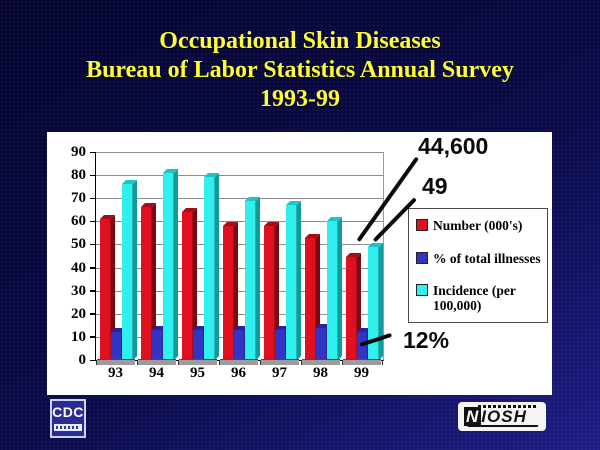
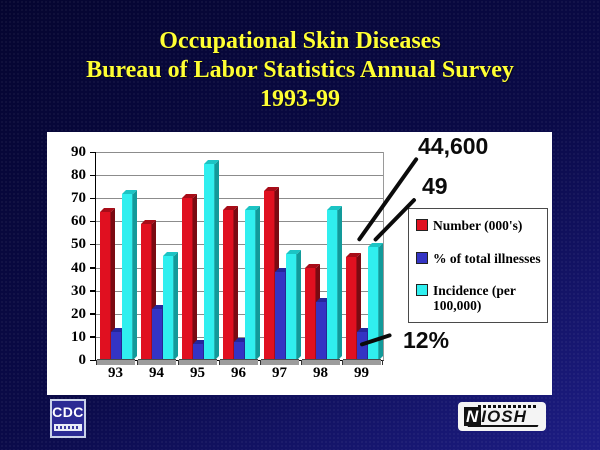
Number (000's)/93: 61 -> 64
Incidence (per 100,000)/93: 76 -> 72
Number (000's)/94: 66 -> 59
% of total illnesses/94: 13 -> 22
Incidence (per 100,000)/94: 81 -> 45
Number (000's)/95: 64 -> 70
% of total illnesses/95: 13 -> 7
Incidence (per 100,000)/95: 79 -> 85
Number (000's)/96: 58 -> 65
% of total illnesses/96: 13 -> 8
Incidence (per 100,000)/96: 69 -> 65
Number (000's)/97: 58 -> 73
% of total illnesses/97: 13 -> 38
Incidence (per 100,000)/97: 67 -> 46
Number (000's)/98: 53 -> 40
% of total illnesses/98: 14 -> 25
Incidence (per 100,000)/98: 60 -> 65
